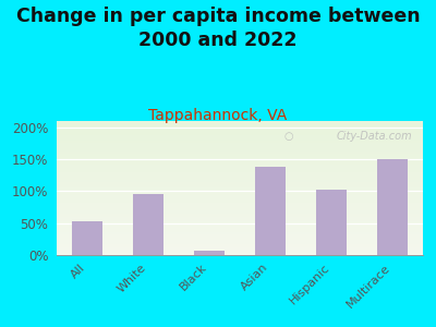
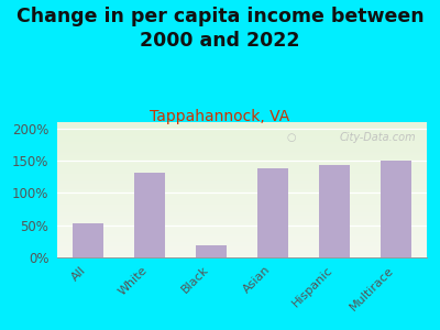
White: 96% -> 132%
Black: 7% -> 18%
Hispanic: 102% -> 144%
